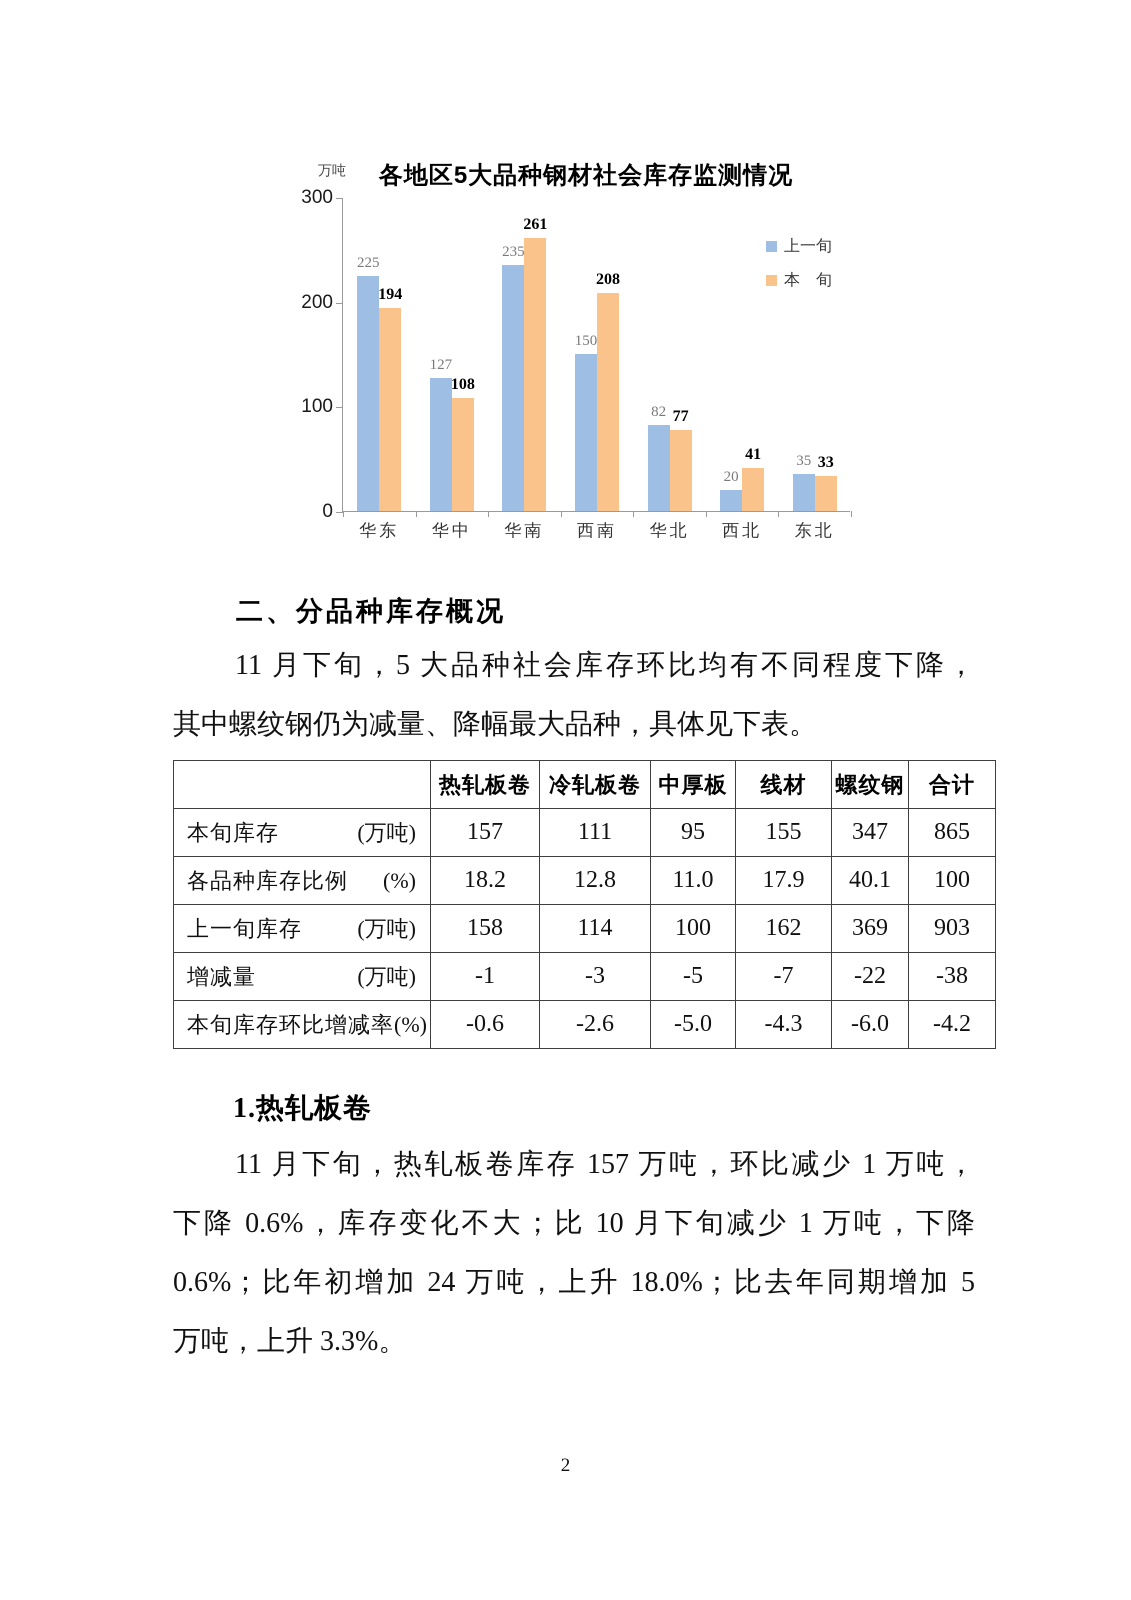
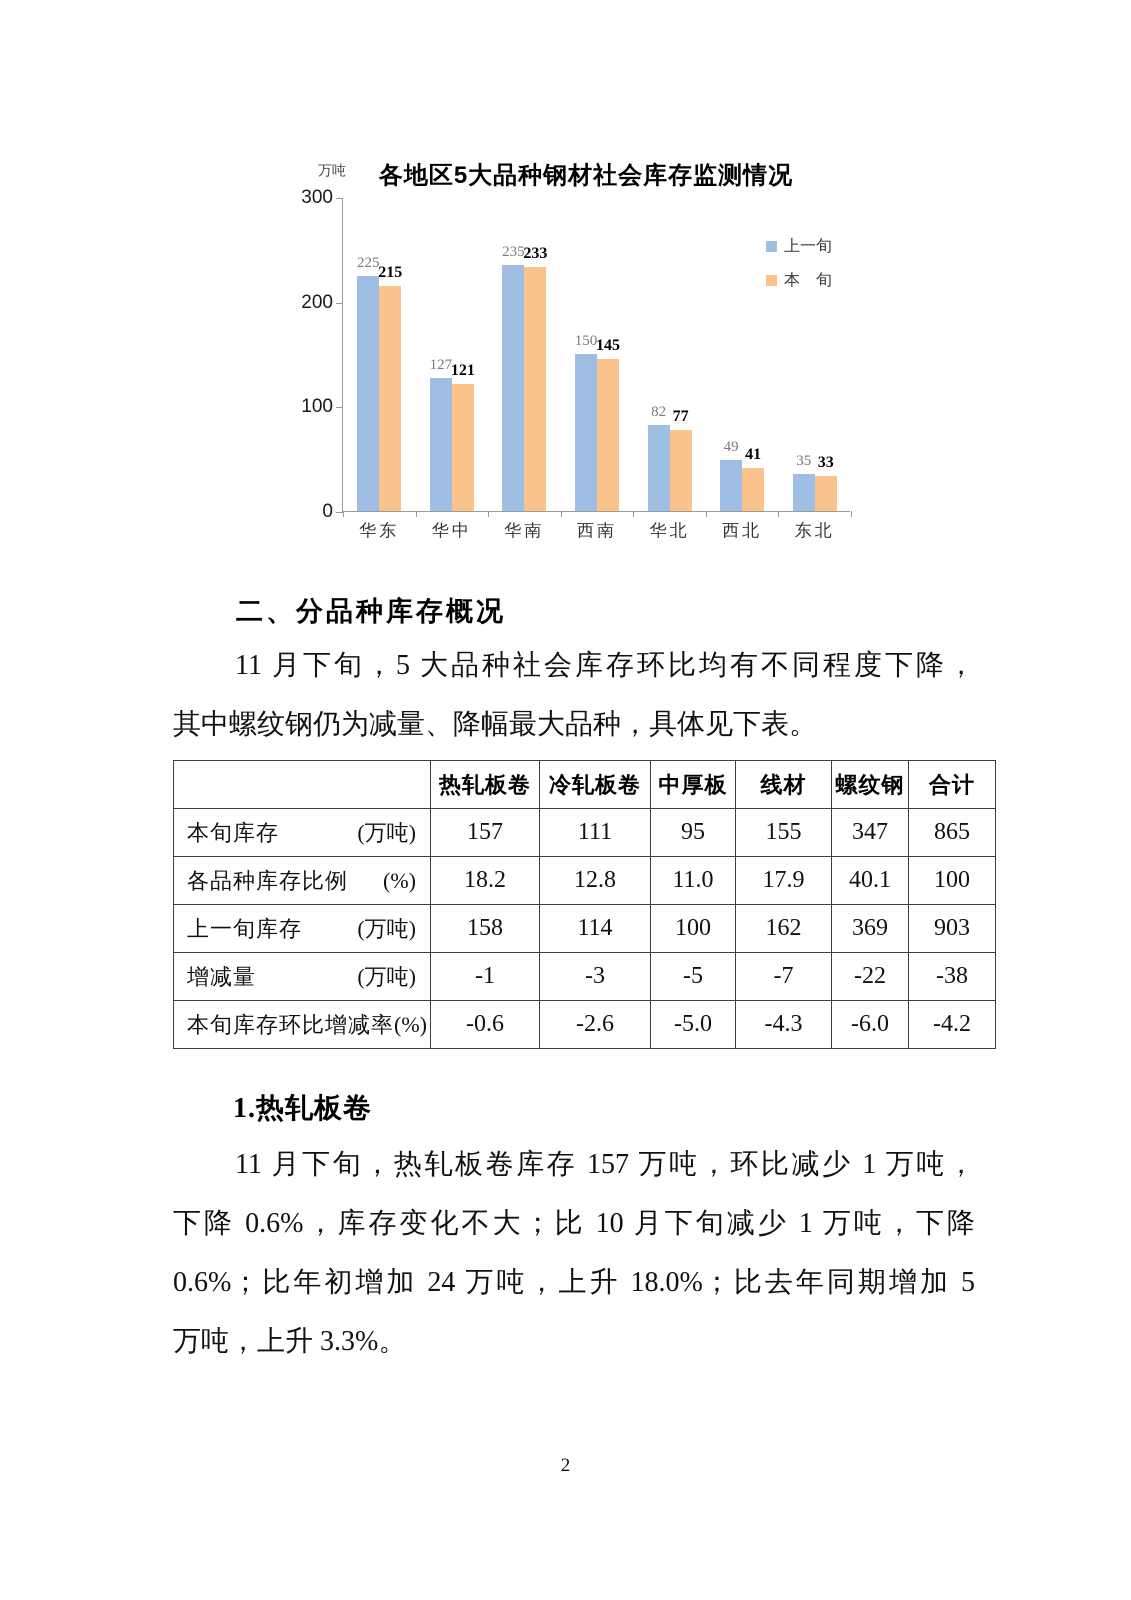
本旬/华东: 194 -> 215
本旬/华中: 108 -> 121
本旬/华南: 261 -> 233
本旬/西南: 208 -> 145
上一旬/西北: 20 -> 49
